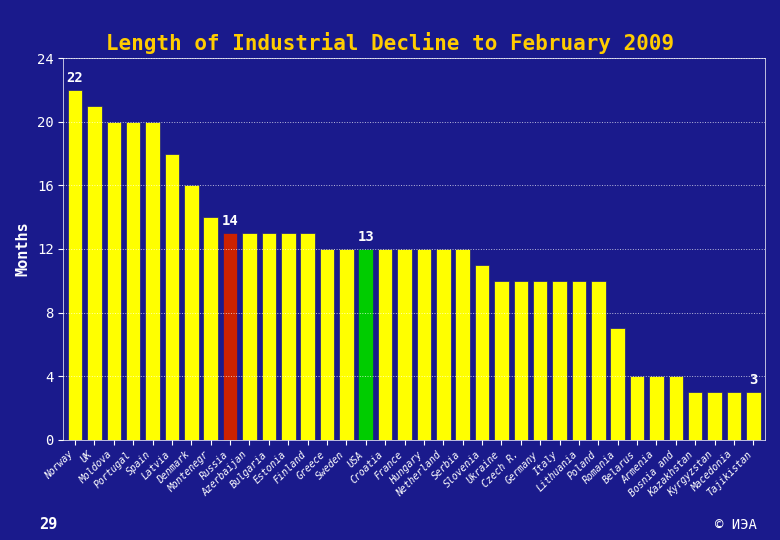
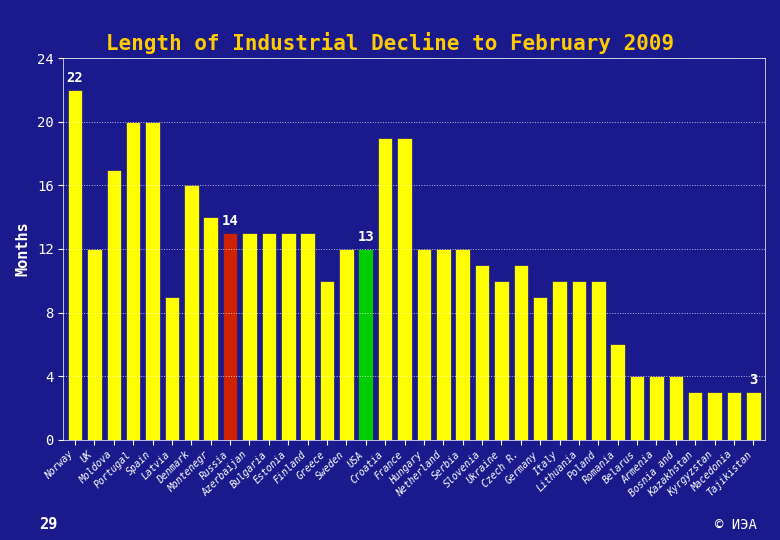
UK: 21 -> 12
Moldova: 20 -> 17
Latvia: 18 -> 9
Greece: 12 -> 10
Croatia: 12 -> 19
France: 12 -> 19
Czech R.: 10 -> 11
Germany: 10 -> 9
Romania: 7 -> 6
